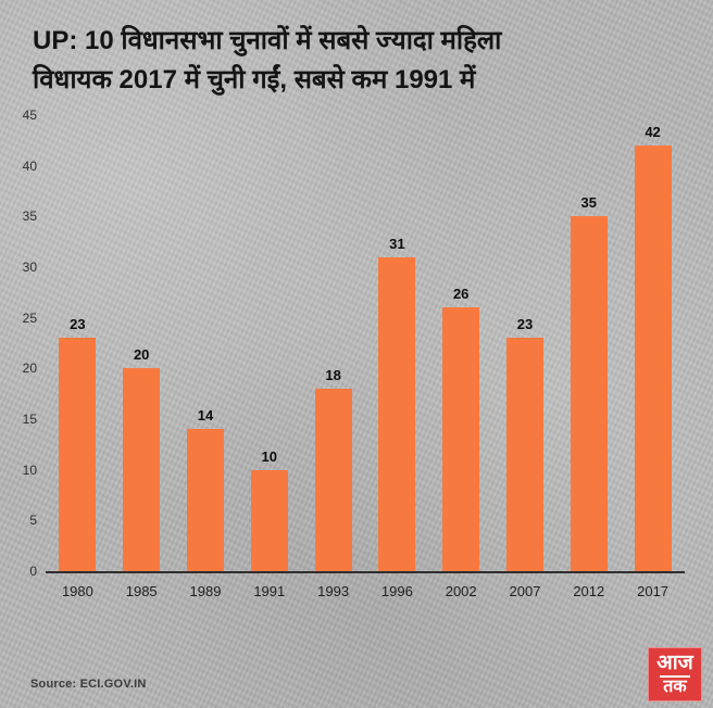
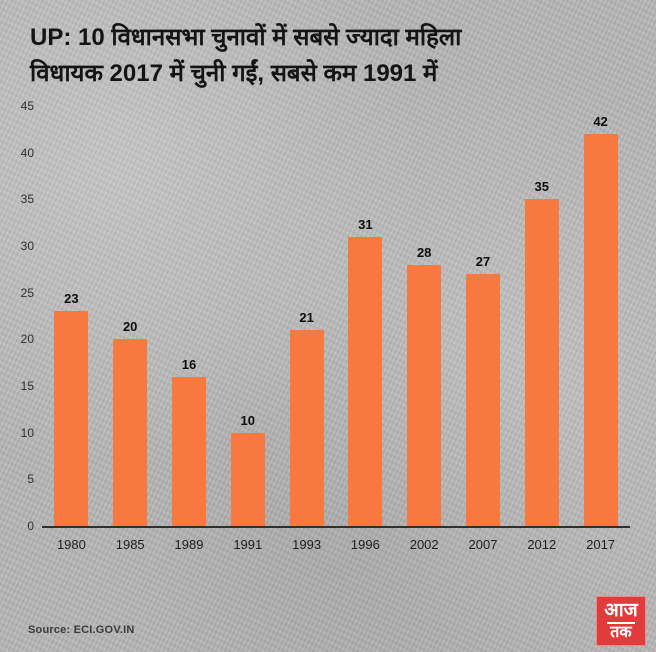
1989: 14 -> 16
1993: 18 -> 21
2002: 26 -> 28
2007: 23 -> 27
